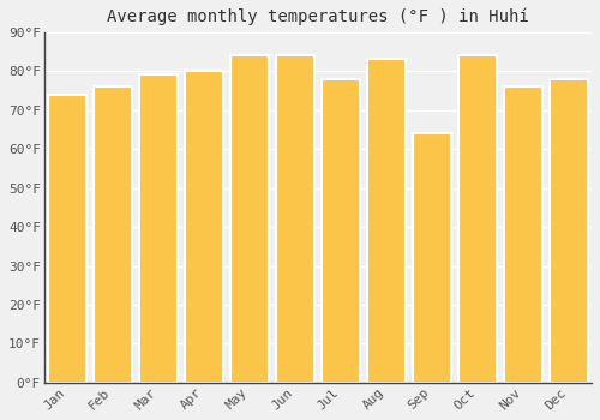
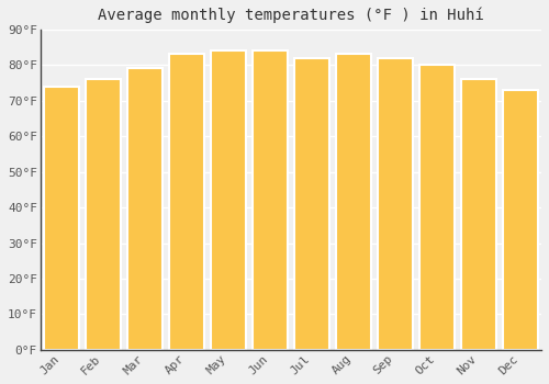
Apr: 80°F -> 83°F
Jul: 78°F -> 82°F
Sep: 64°F -> 82°F
Oct: 84°F -> 80°F
Dec: 78°F -> 73°F
